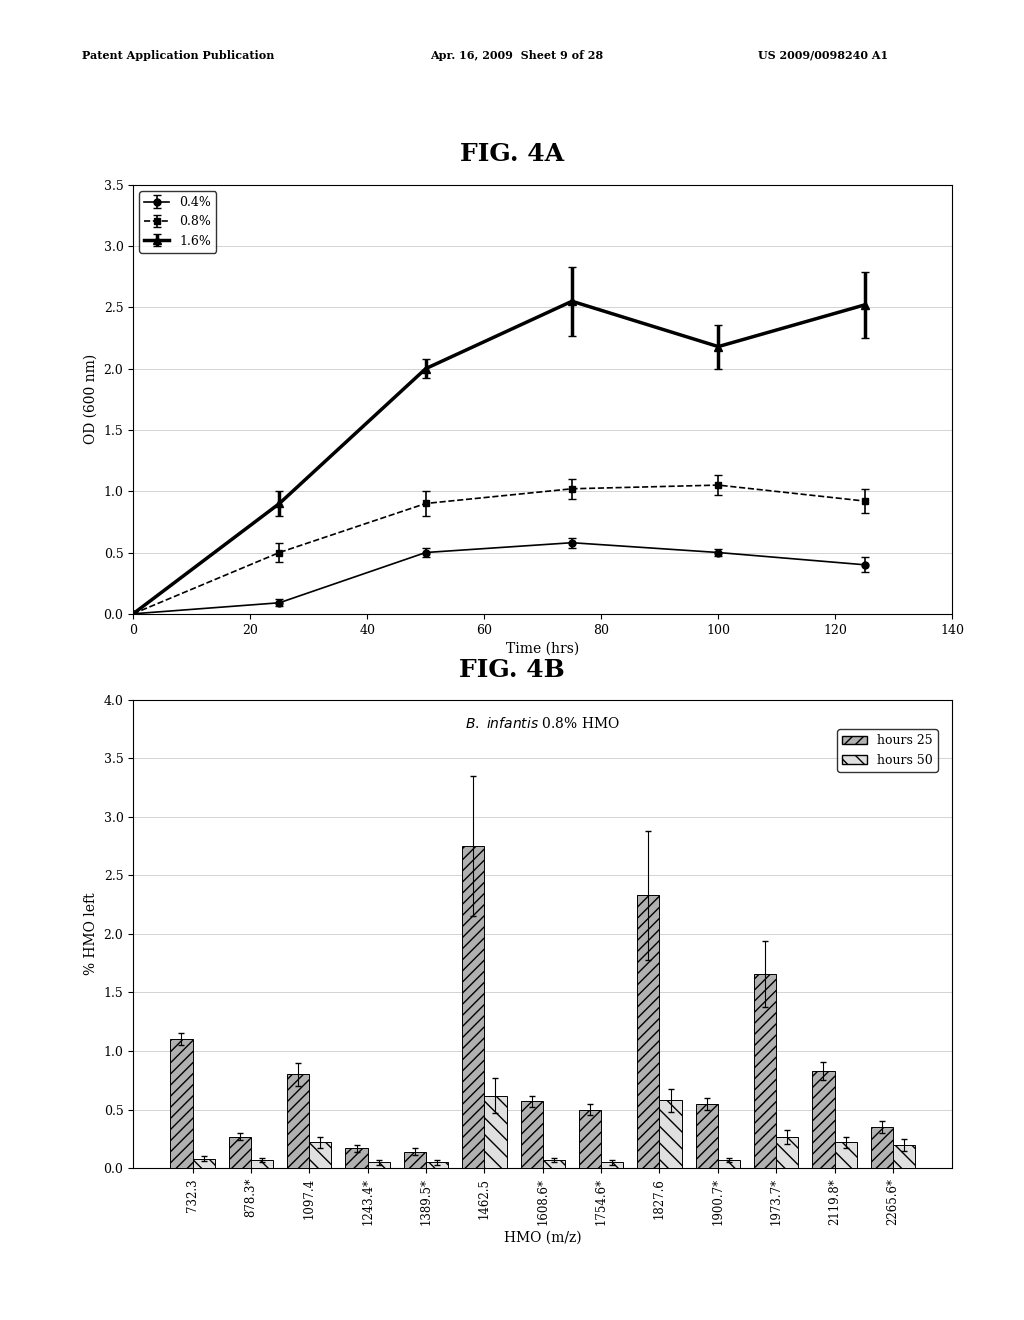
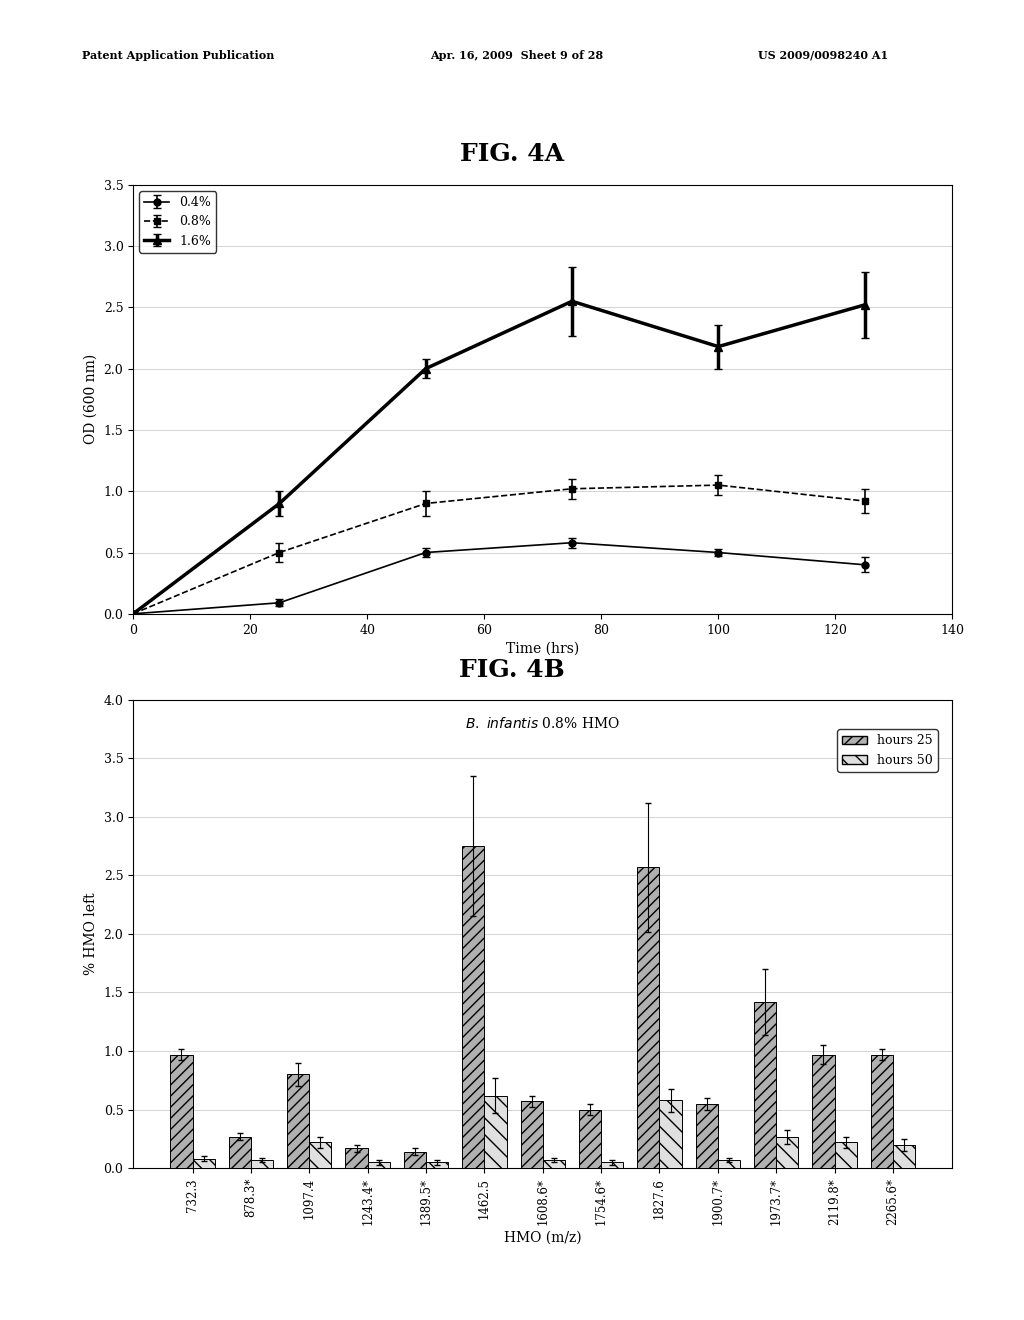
hours 25/732.3: 1.10 -> 0.97
hours 25/1827.6: 2.33 -> 2.57
hours 25/1973.7*: 1.66 -> 1.42
hours 25/2119.8*: 0.83 -> 0.97
hours 25/2265.6*: 0.35 -> 0.97
